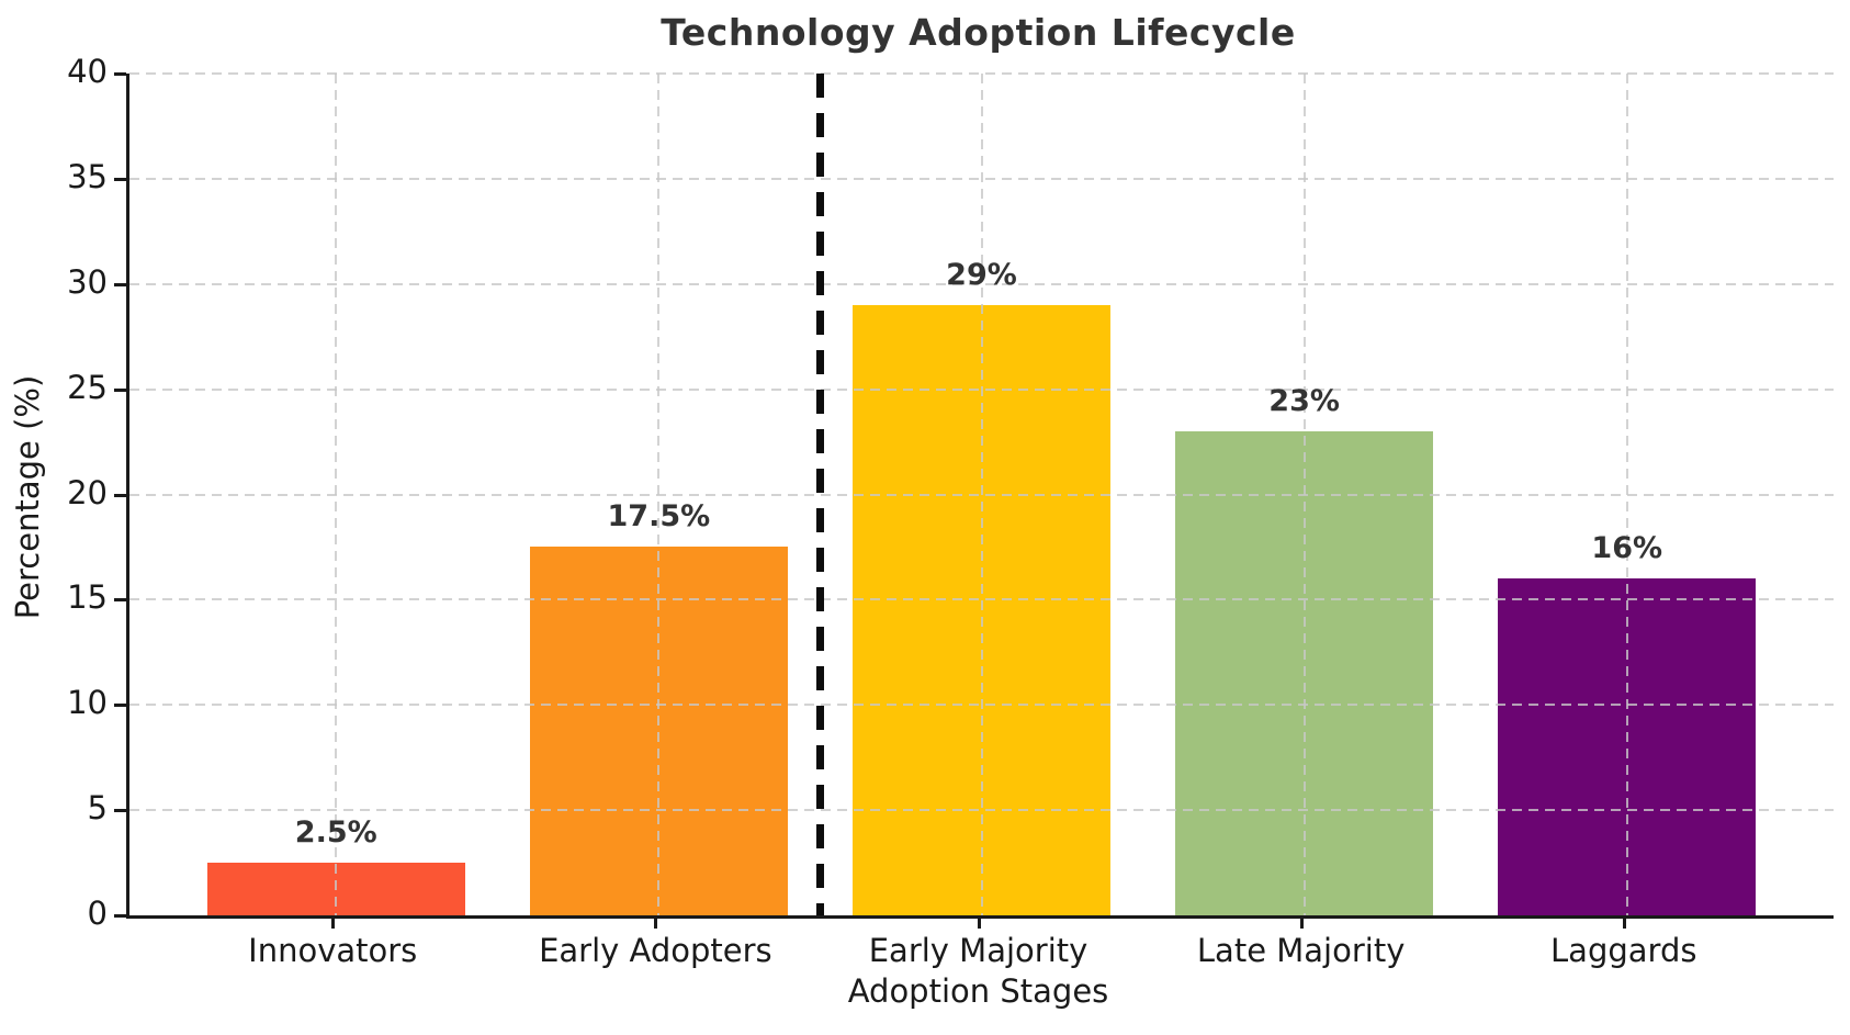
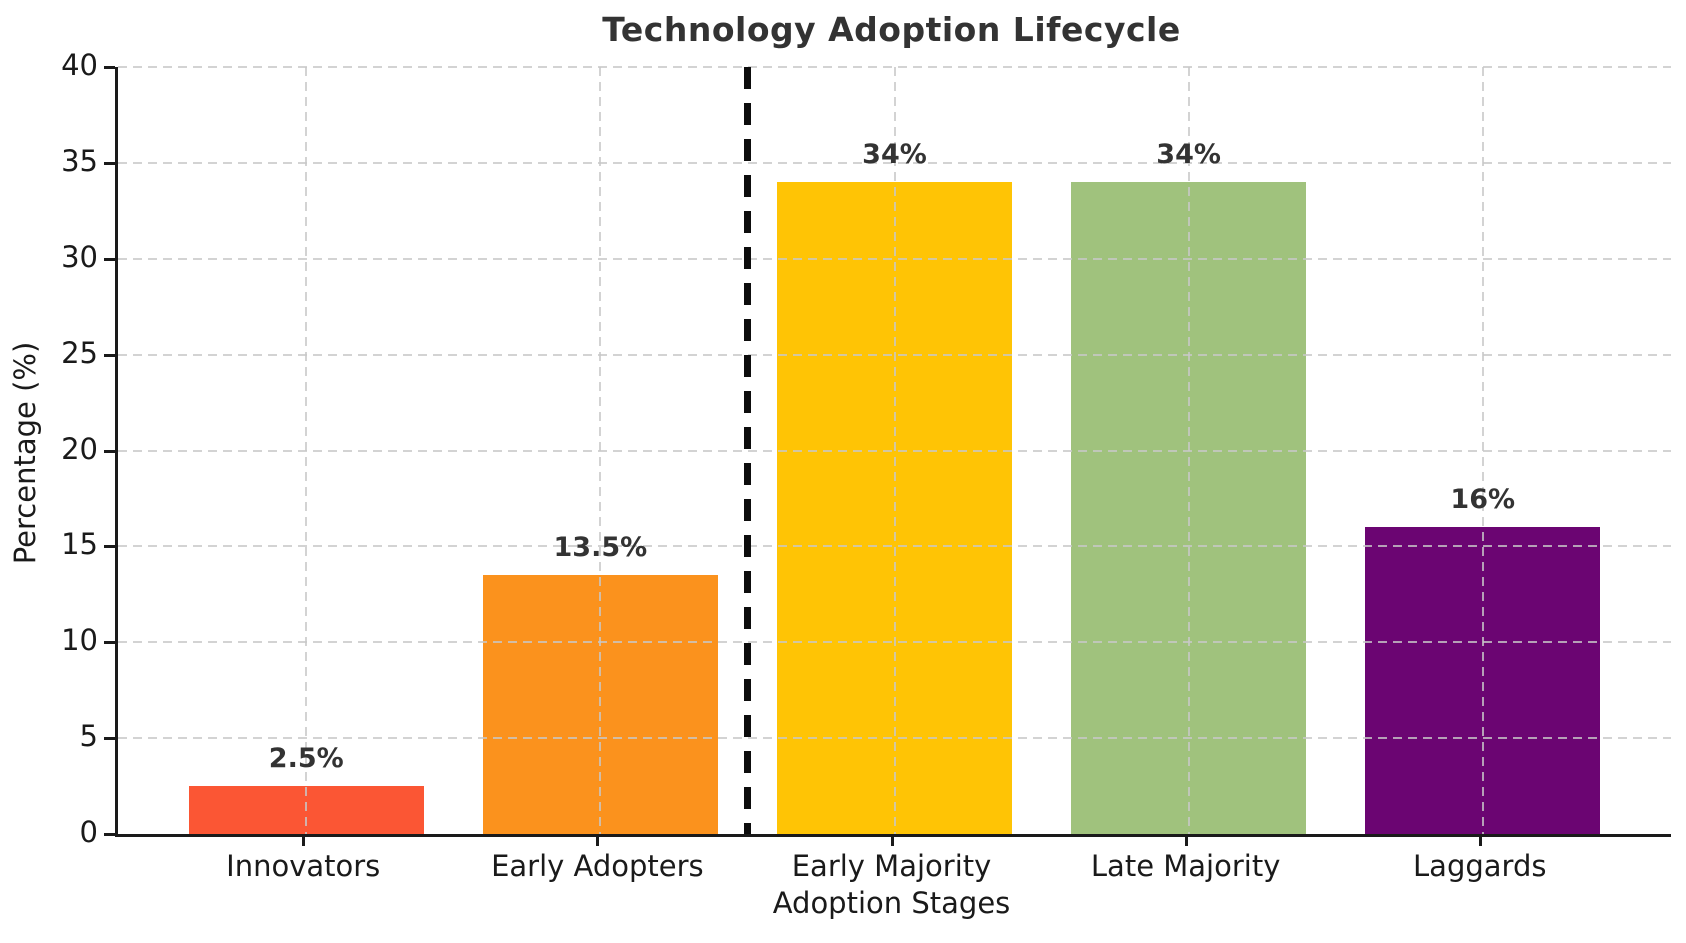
Early Adopters: 17.5% -> 13.5%
Early Majority: 29% -> 34%
Late Majority: 23% -> 34%
